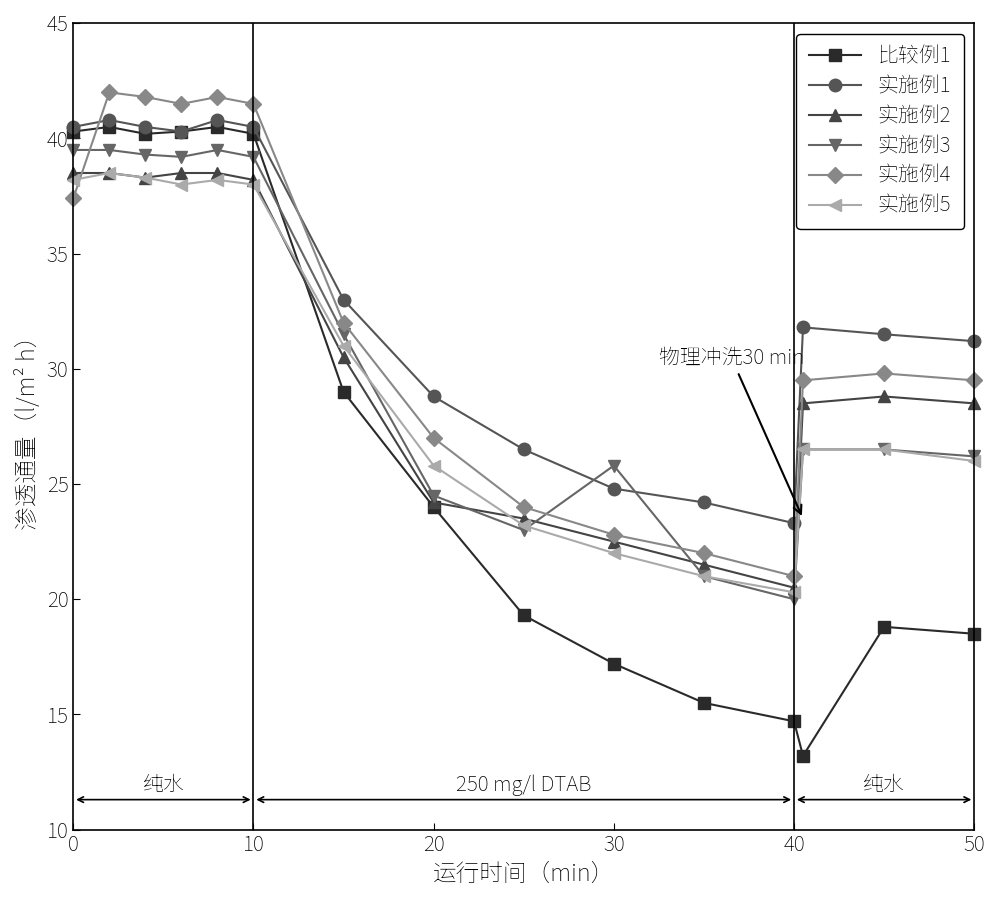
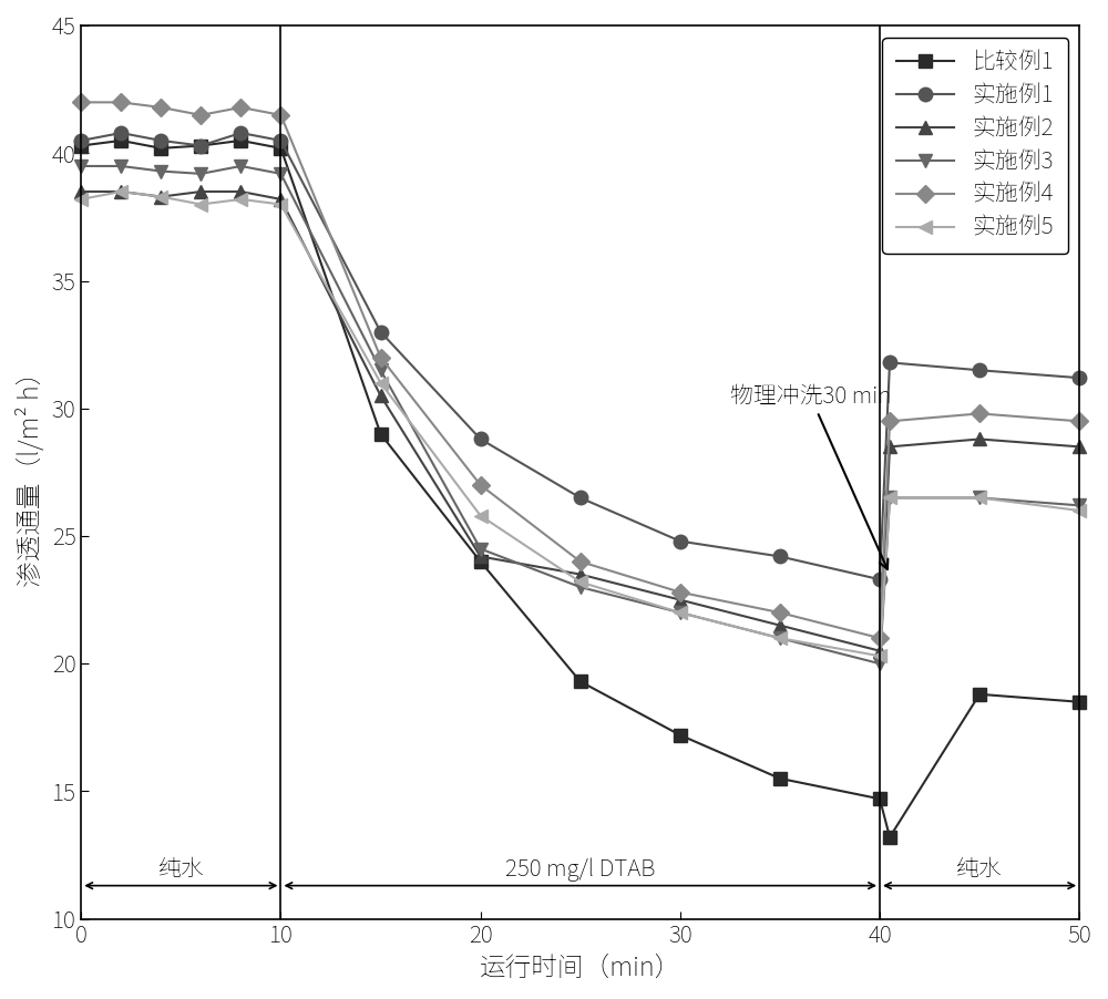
实施例4/0: 37.4 -> 42.0
实施例3/30: 25.8 -> 22.0
